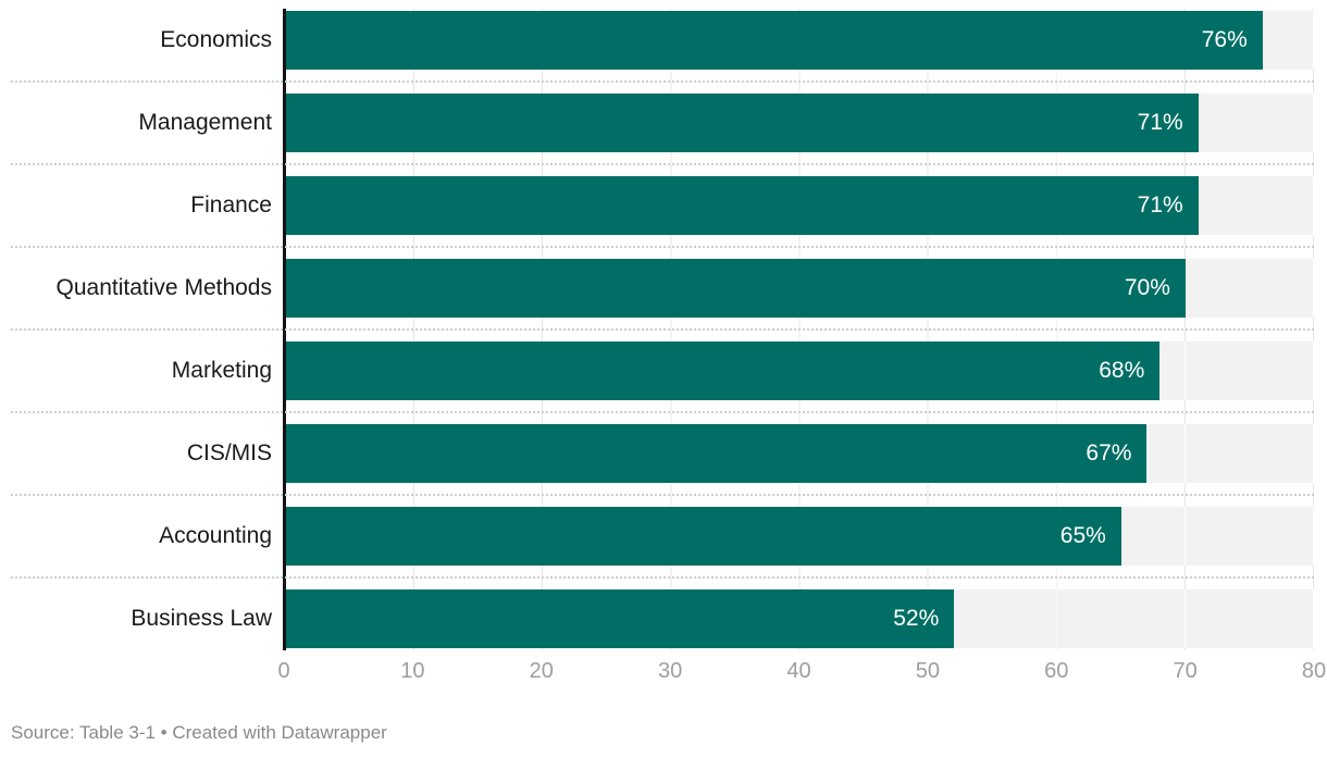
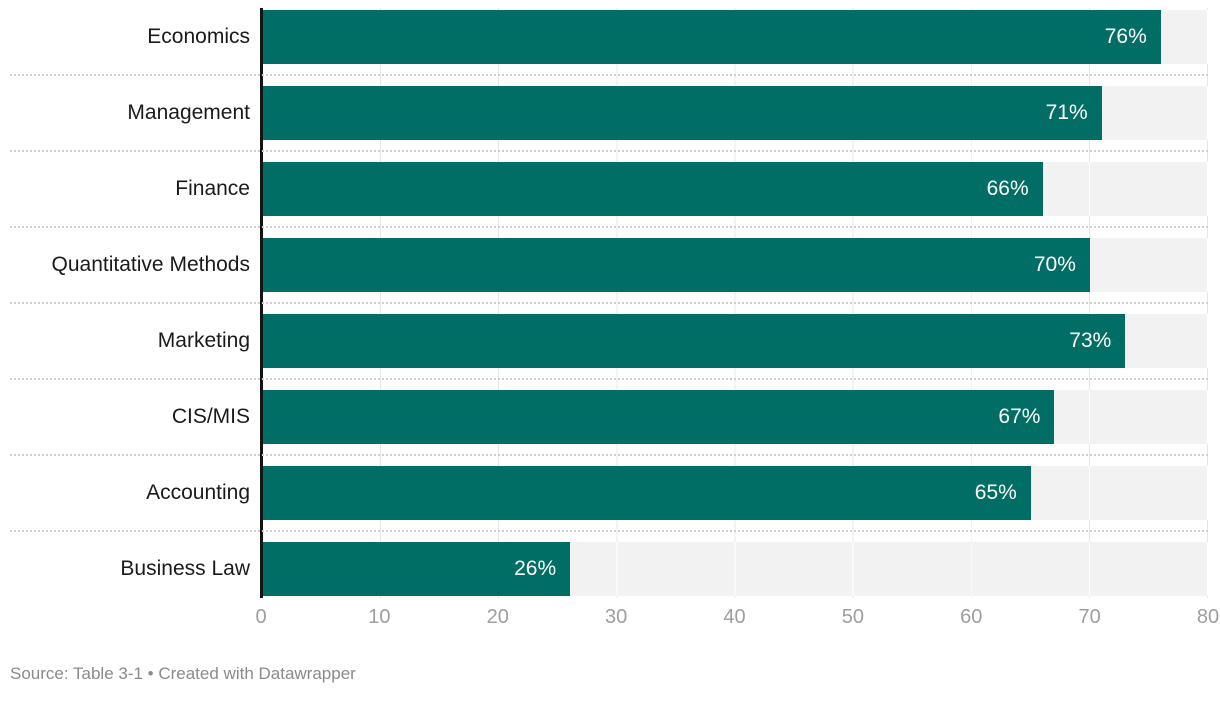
Finance: 71% -> 66%
Marketing: 68% -> 73%
Business Law: 52% -> 26%
